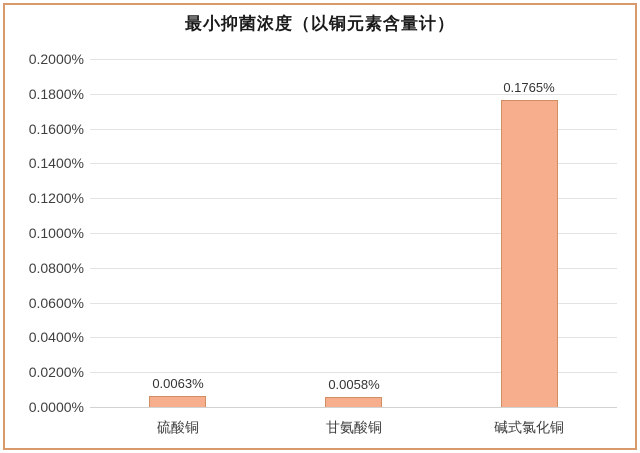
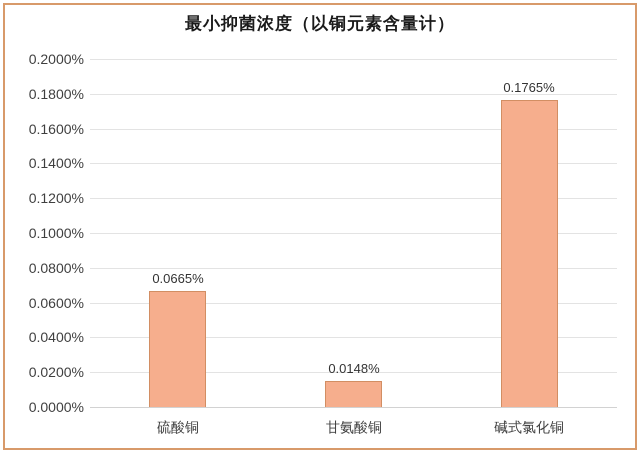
硫酸铜: 0.0063% -> 0.0665%
甘氨酸铜: 0.0058% -> 0.0148%
